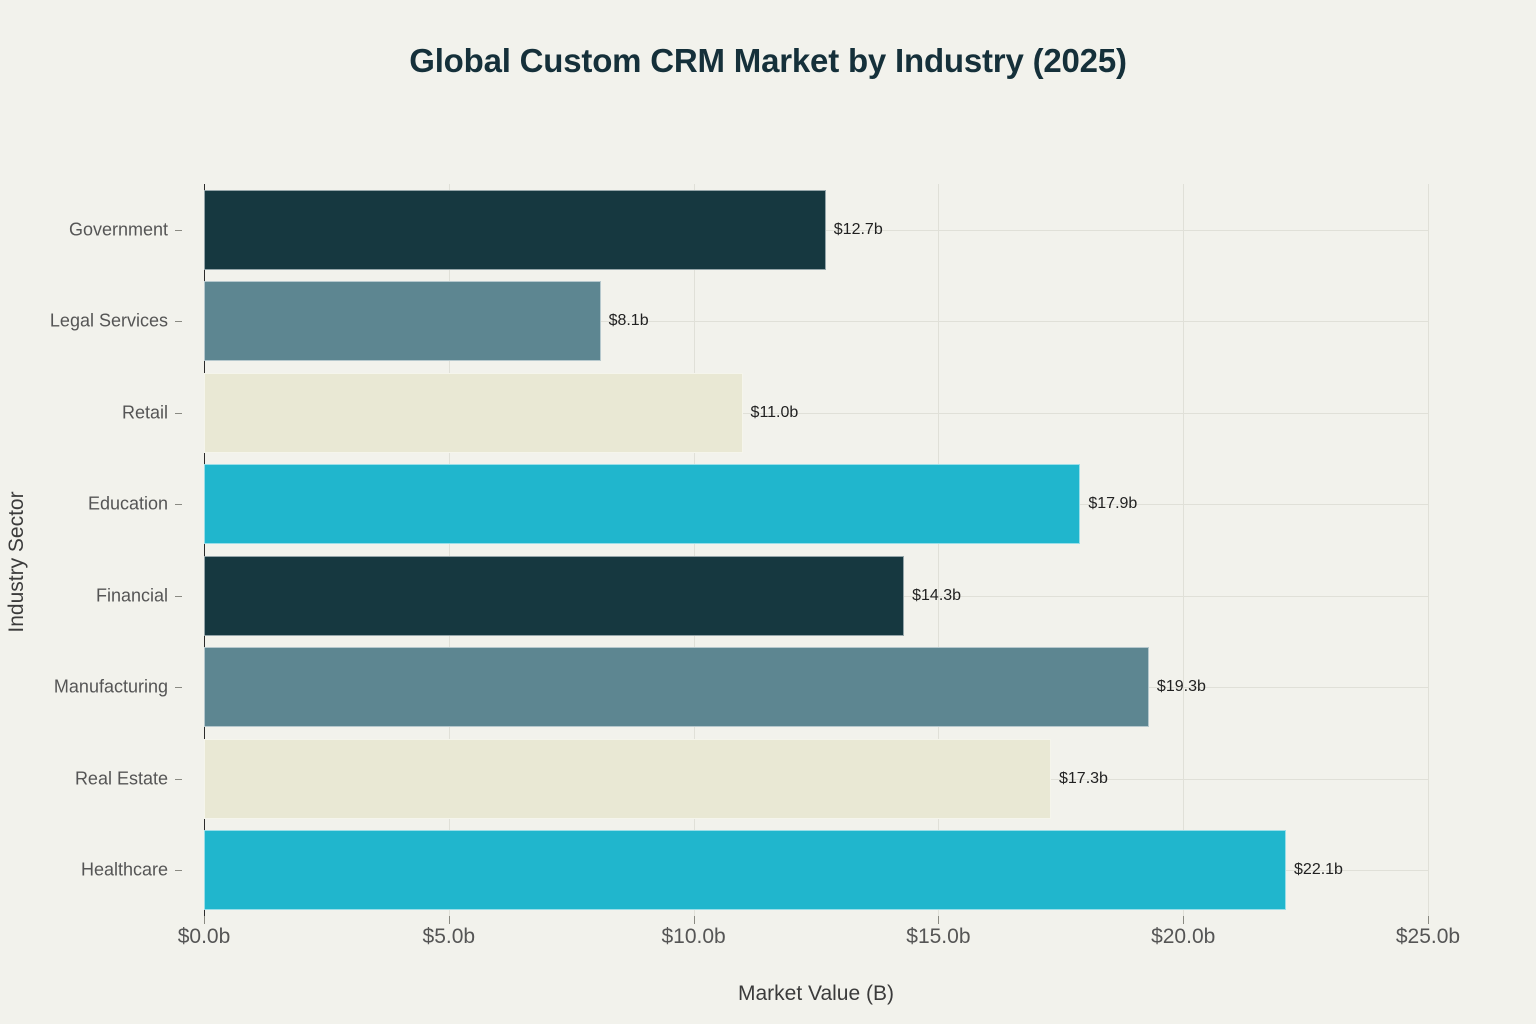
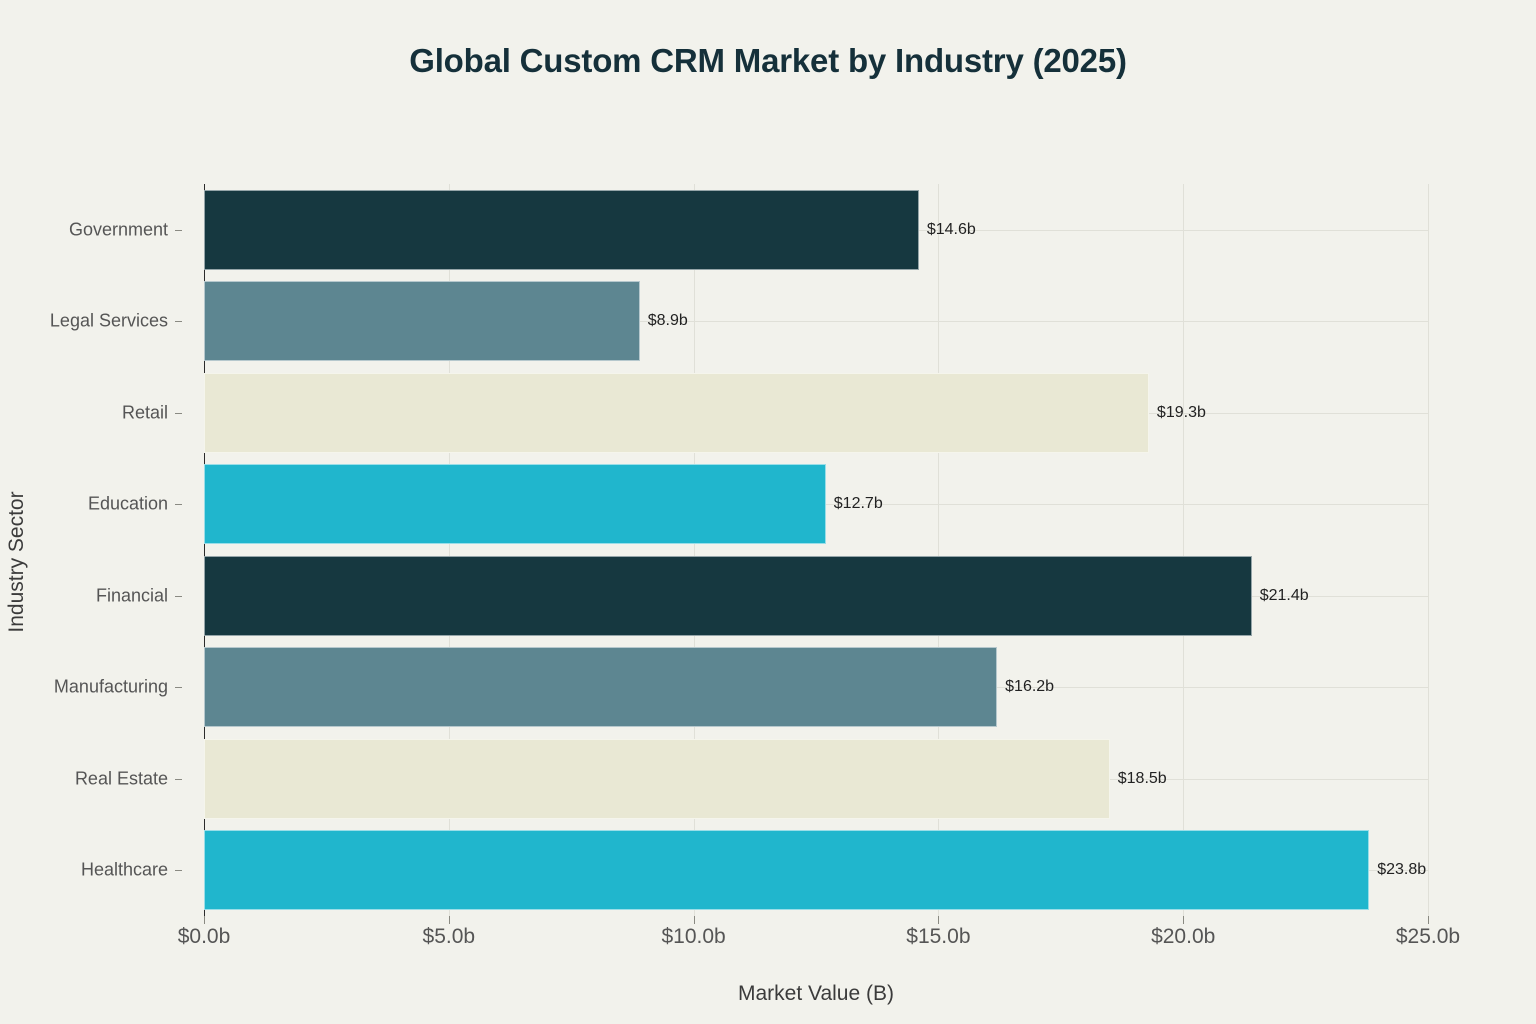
Government: $12.7b -> $14.6b
Legal Services: $8.1b -> $8.9b
Retail: $11.0b -> $19.3b
Education: $17.9b -> $12.7b
Financial: $14.3b -> $21.4b
Manufacturing: $19.3b -> $16.2b
Real Estate: $17.3b -> $18.5b
Healthcare: $22.1b -> $23.8b
